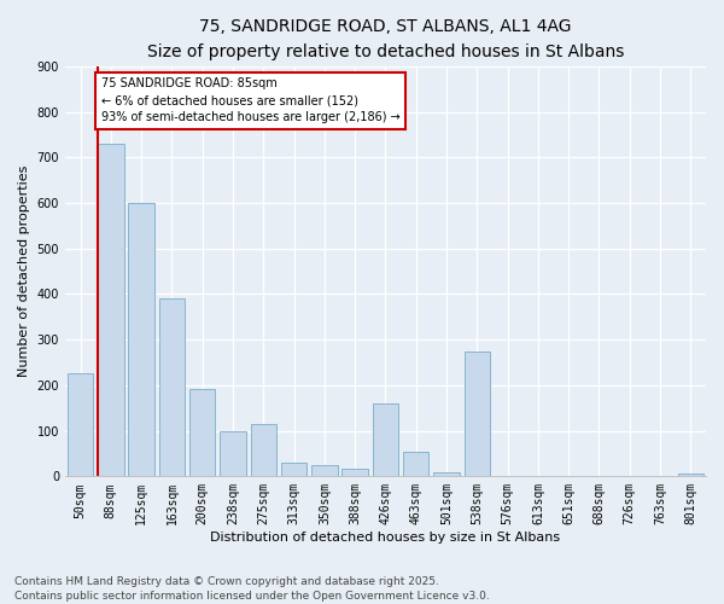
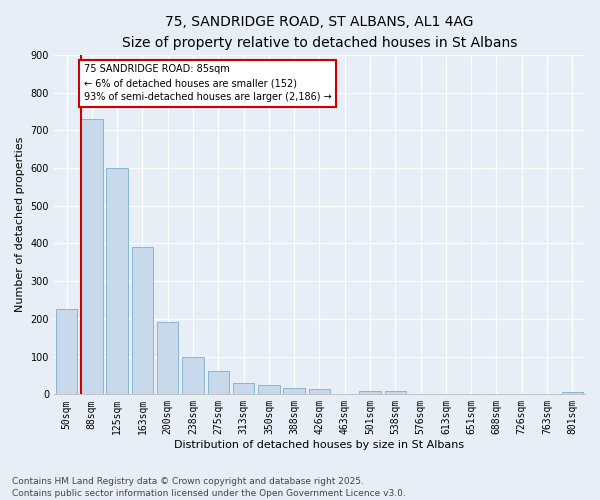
275sqm: 115 -> 62
426sqm: 160 -> 15
463sqm: 55 -> 2
538sqm: 275 -> 10
